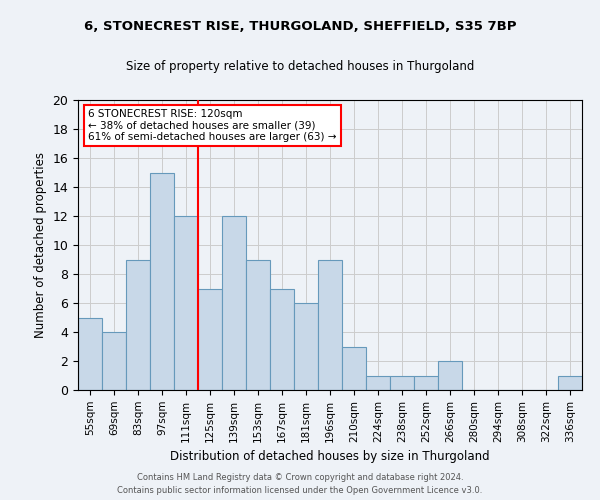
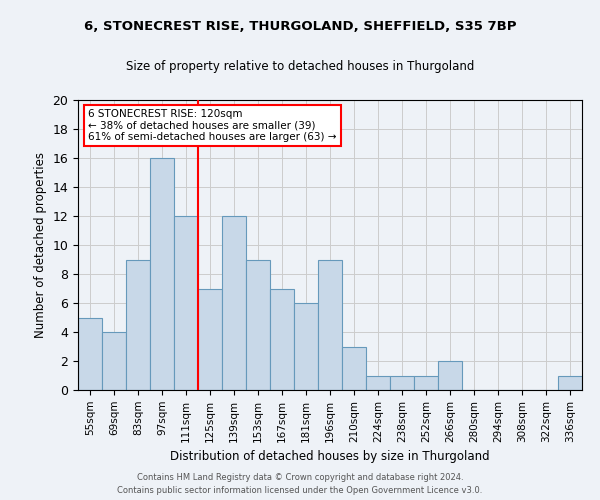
97sqm: 15 -> 16
